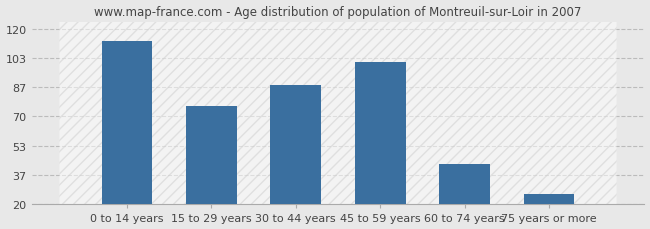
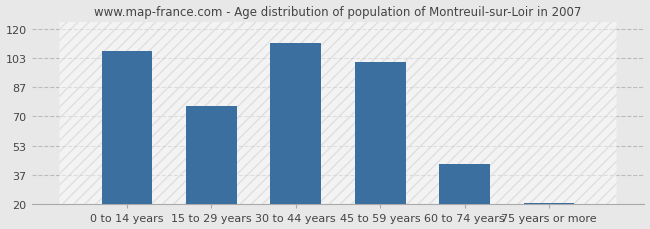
0 to 14 years: 113 -> 107
30 to 44 years: 88 -> 112
75 years or more: 26 -> 21
